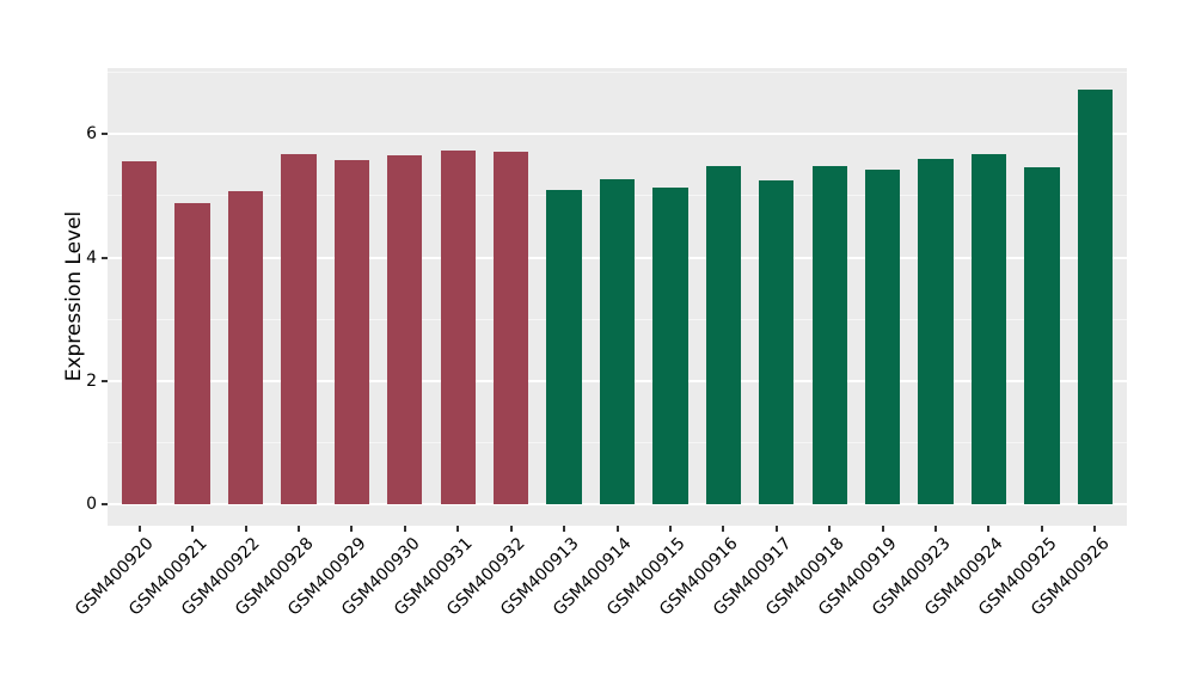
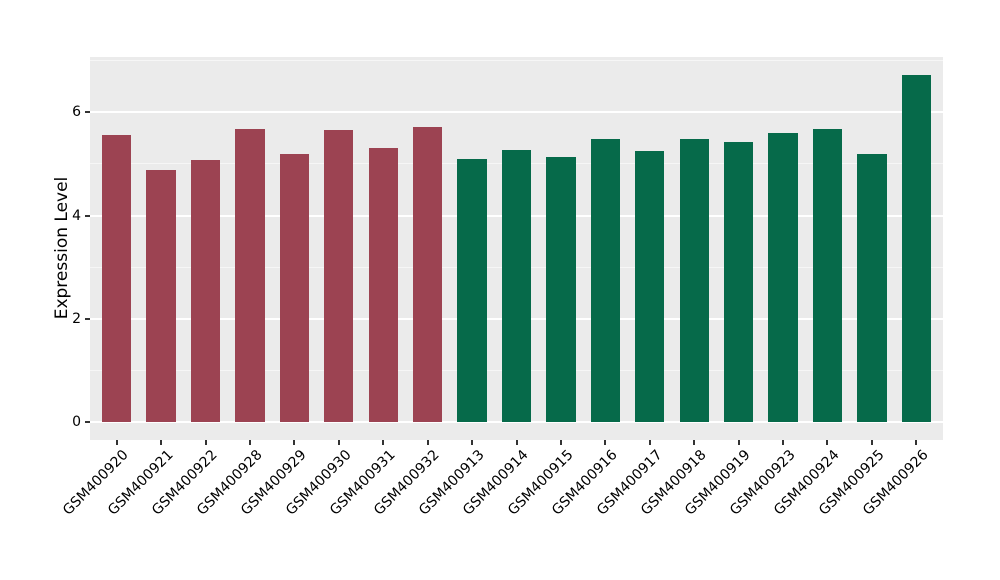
GSM400929: 5.6 -> 5.2
GSM400931: 5.7 -> 5.3
GSM400925: 5.5 -> 5.2
